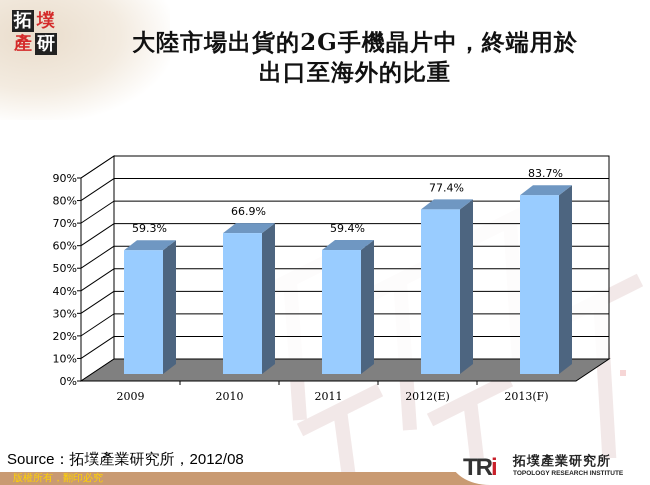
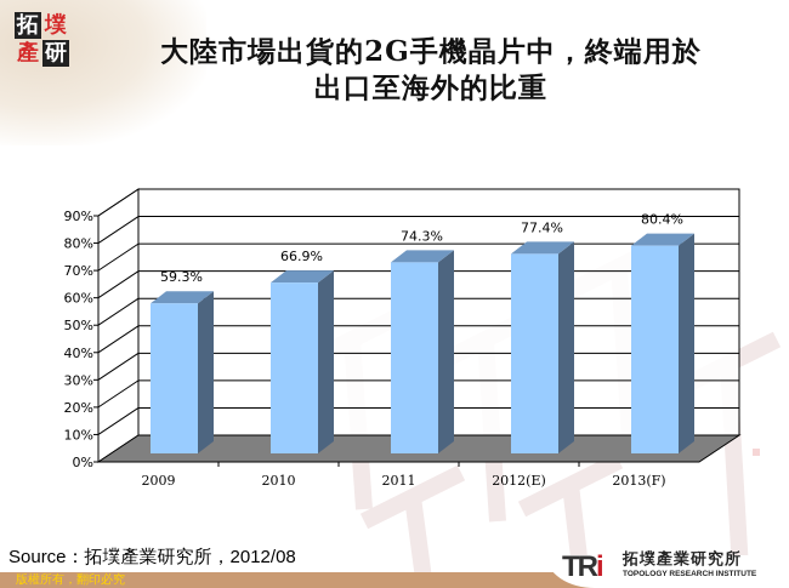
2011: 59.4% -> 74.3%
2013(F): 83.7% -> 80.4%
